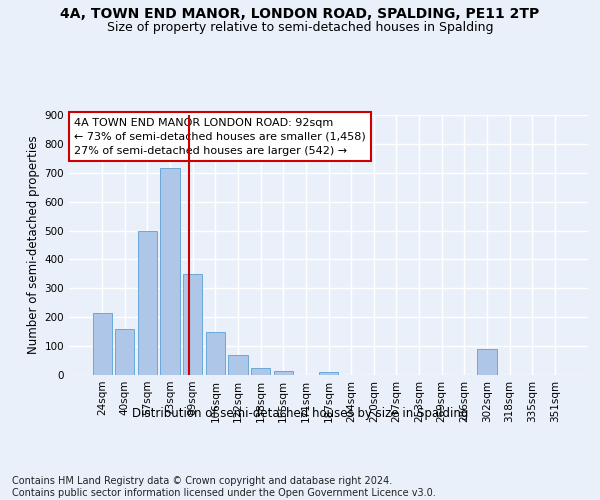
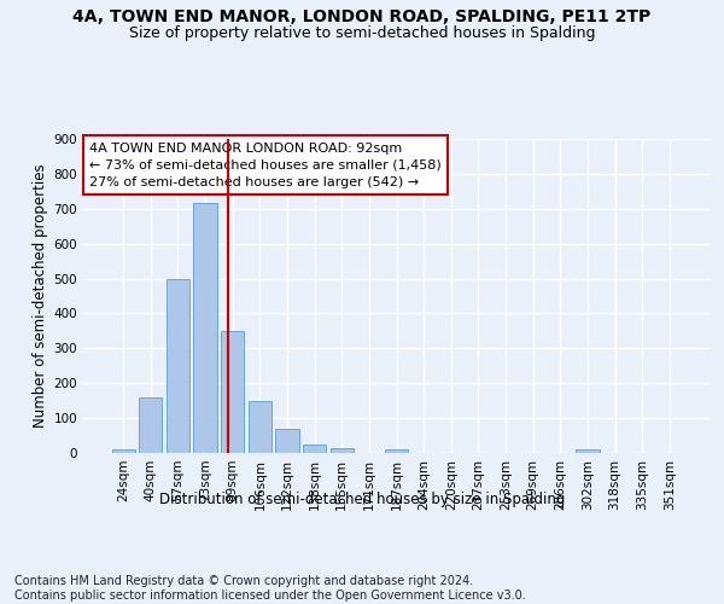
24sqm: 215 -> 10
302sqm: 90 -> 10
